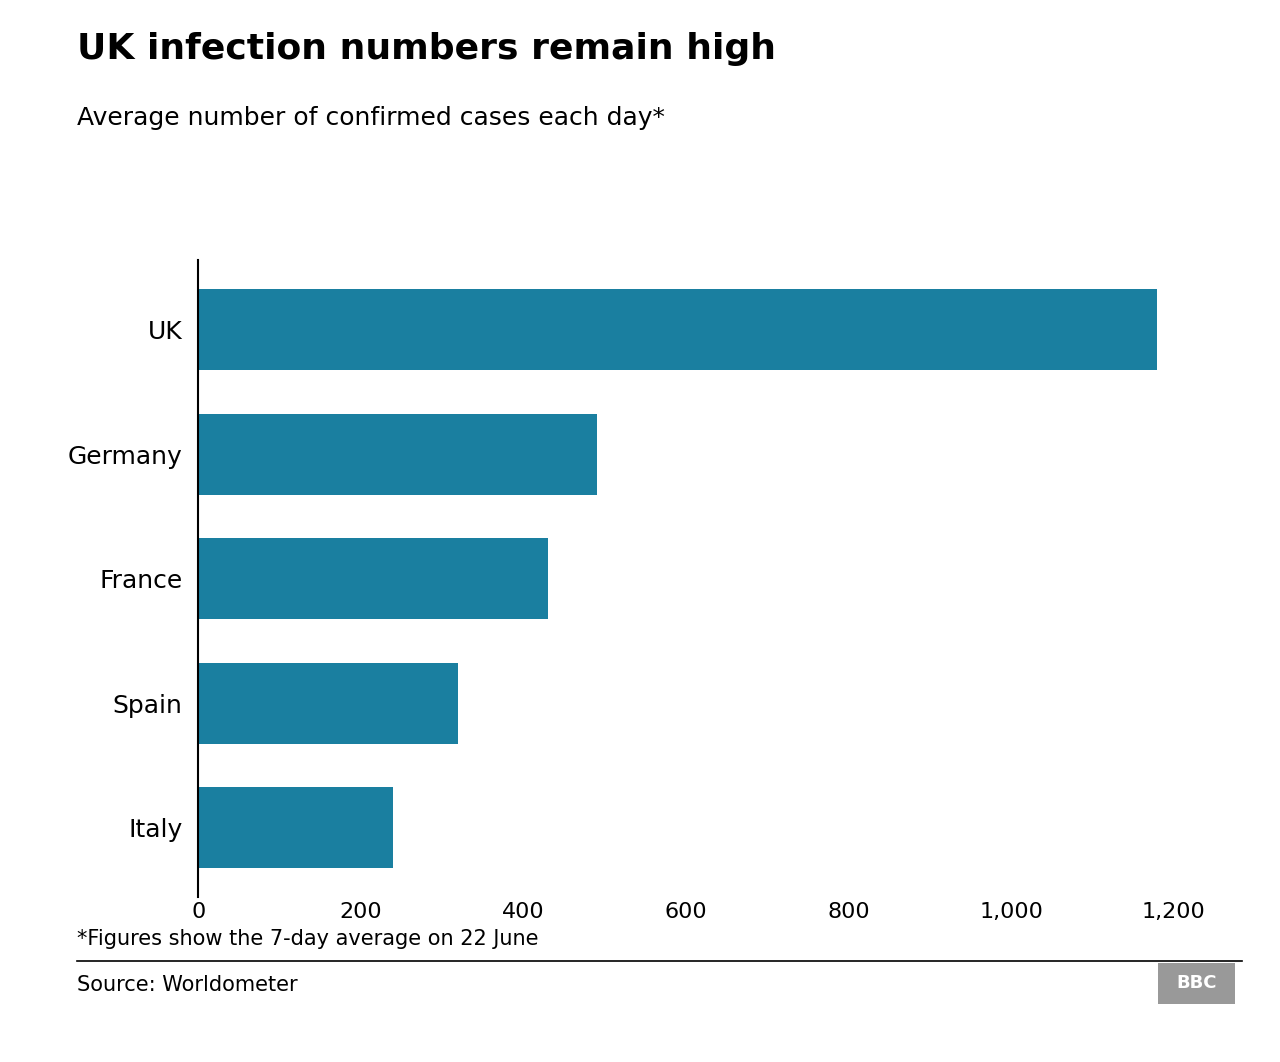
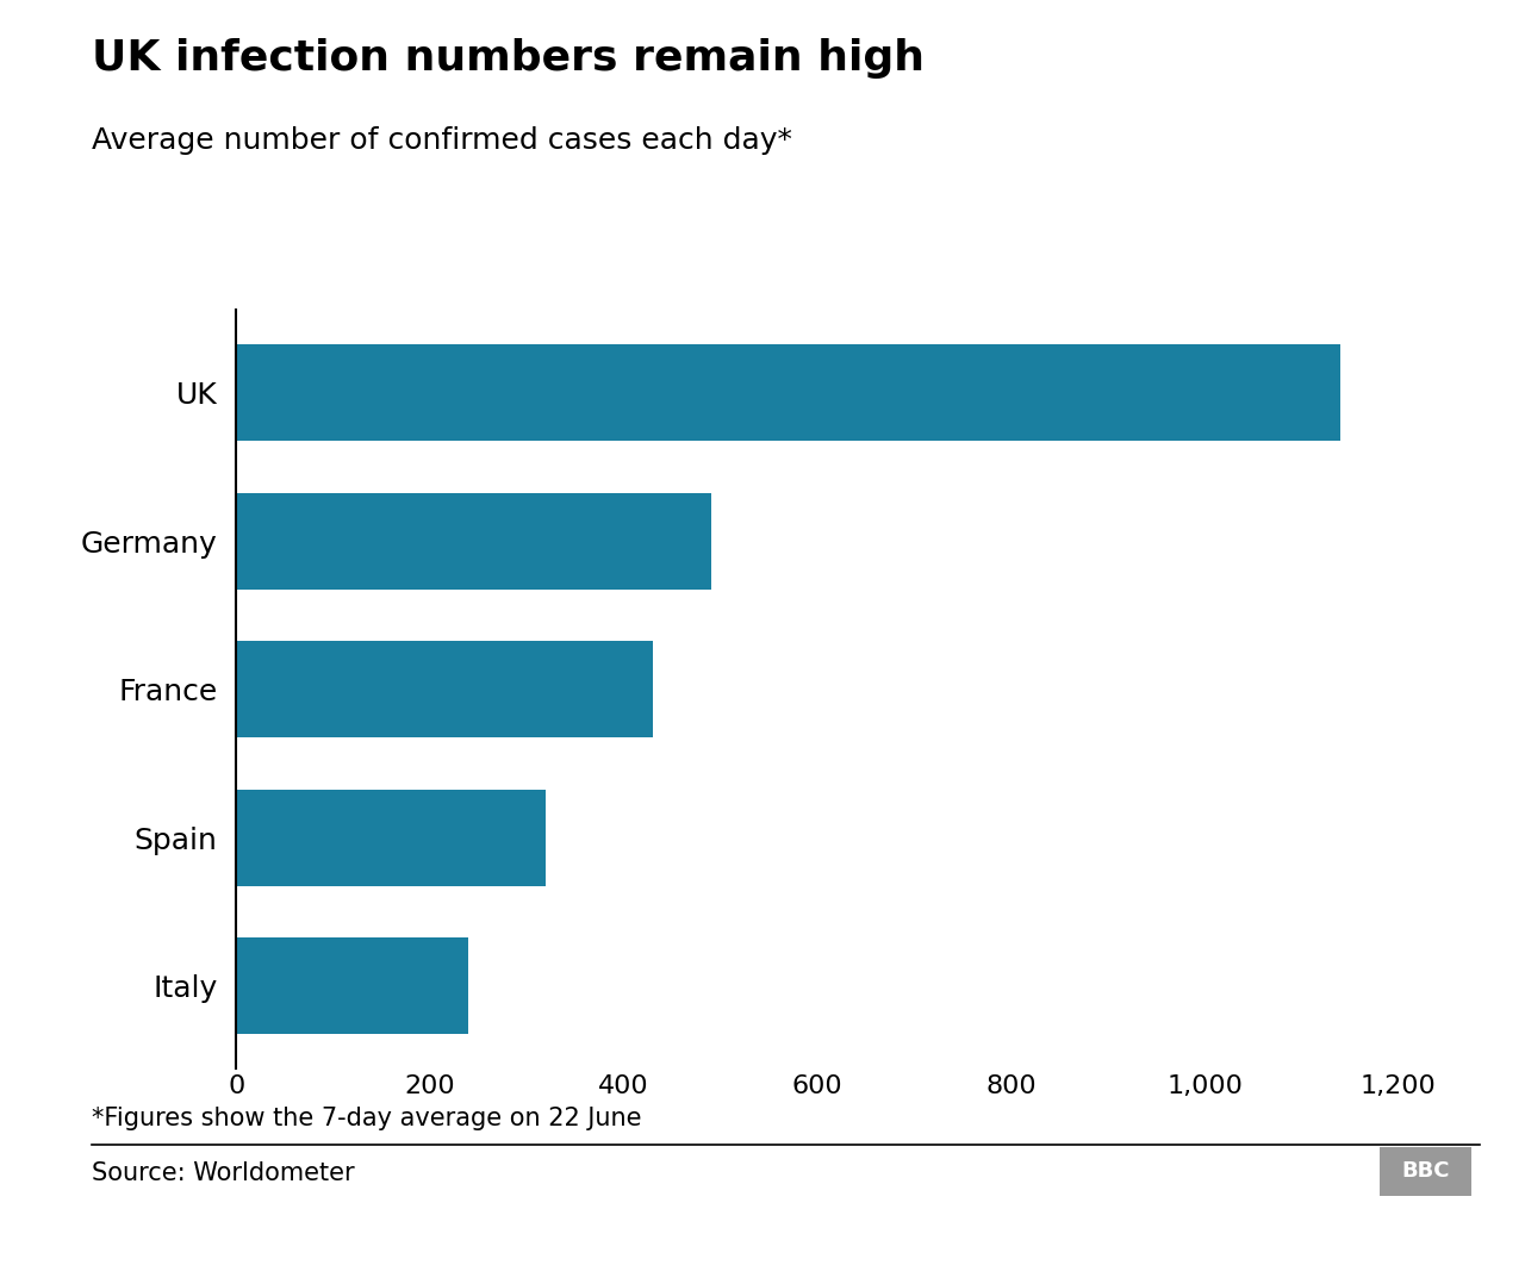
UK: 1,180 -> 1,140
